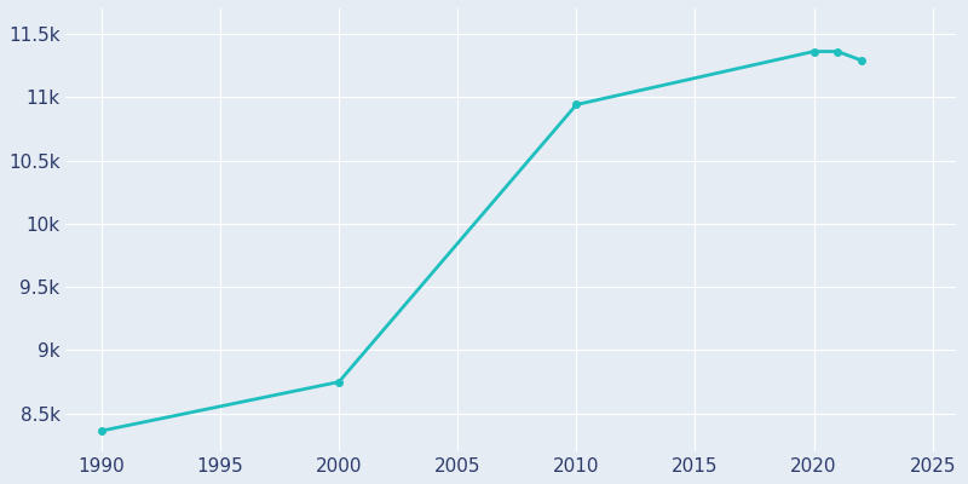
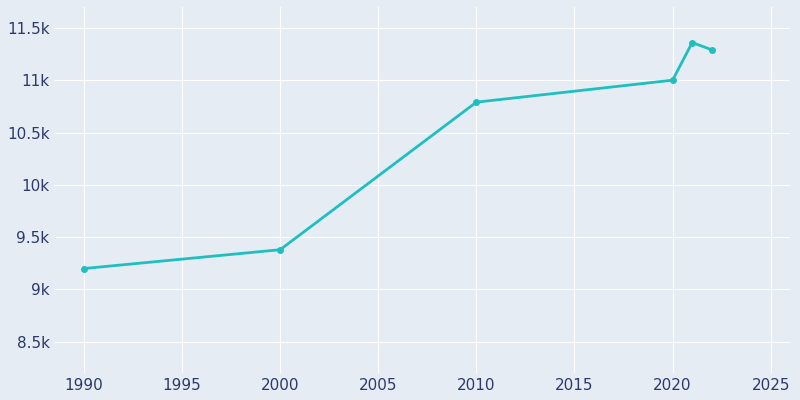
1990: 8.36k -> 9.20k
2000: 8.75k -> 9.38k
2010: 10.94k -> 10.79k
2020: 11.36k -> 11.00k
